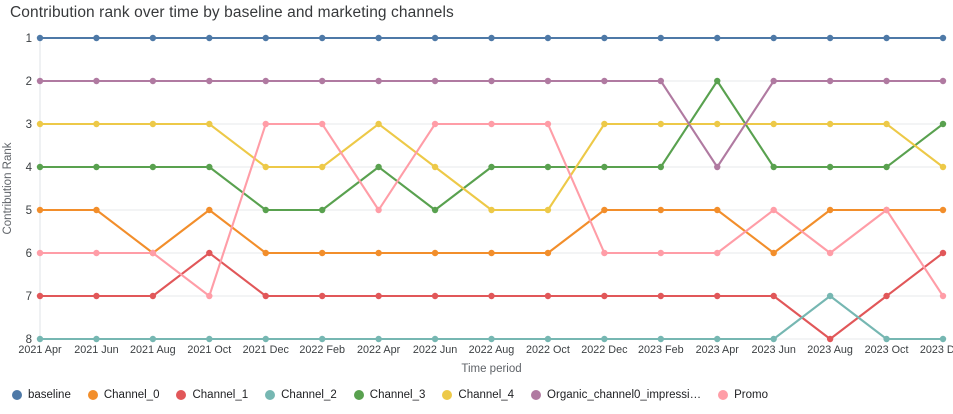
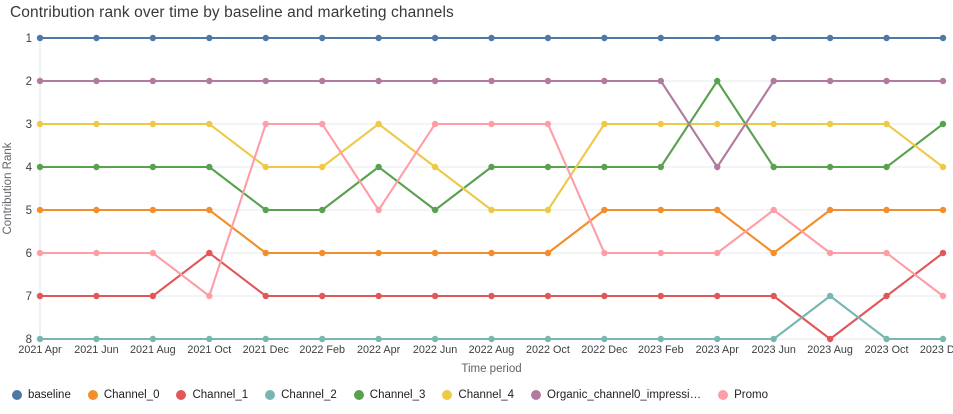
Channel_0/2021 Aug: 6 -> 5
Promo/2023 Oct: 5 -> 6
